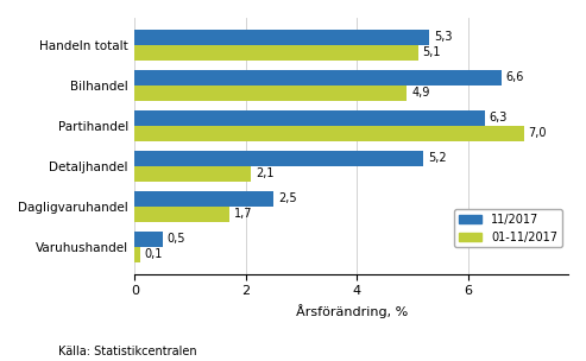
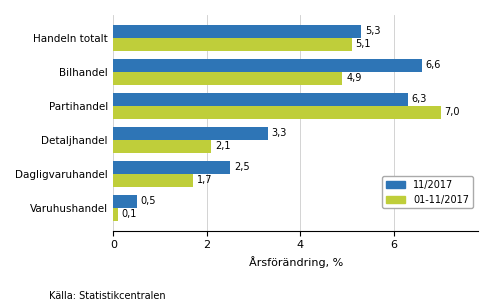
11/2017/Detaljhandel: 5,2 -> 3,3
